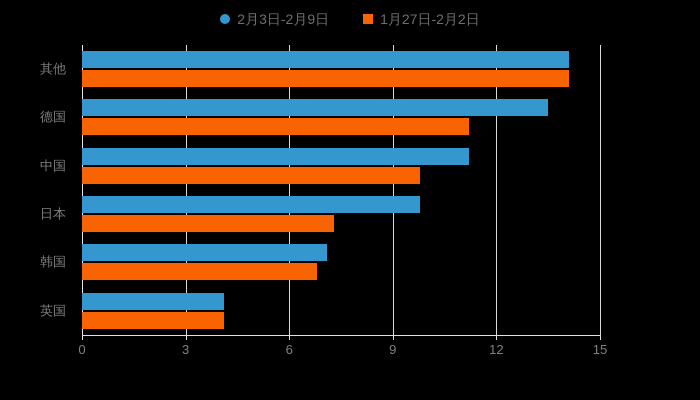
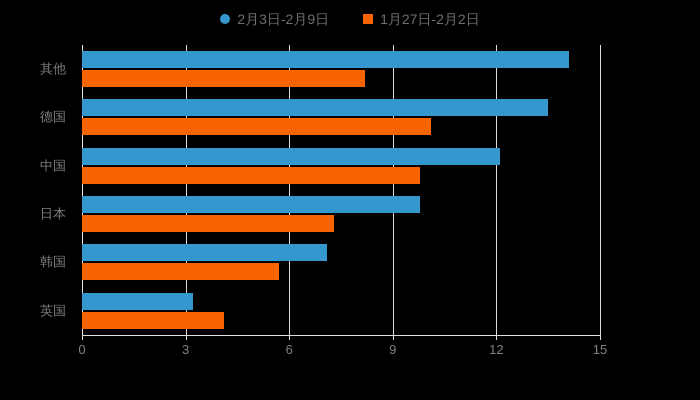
1月27日-2月2日/其他: 14.1 -> 8.2
1月27日-2月2日/德国: 11.2 -> 10.1
2月3日-2月9日/中国: 11.2 -> 12.1
1月27日-2月2日/韩国: 6.8 -> 5.7
2月3日-2月9日/英国: 4.1 -> 3.2
